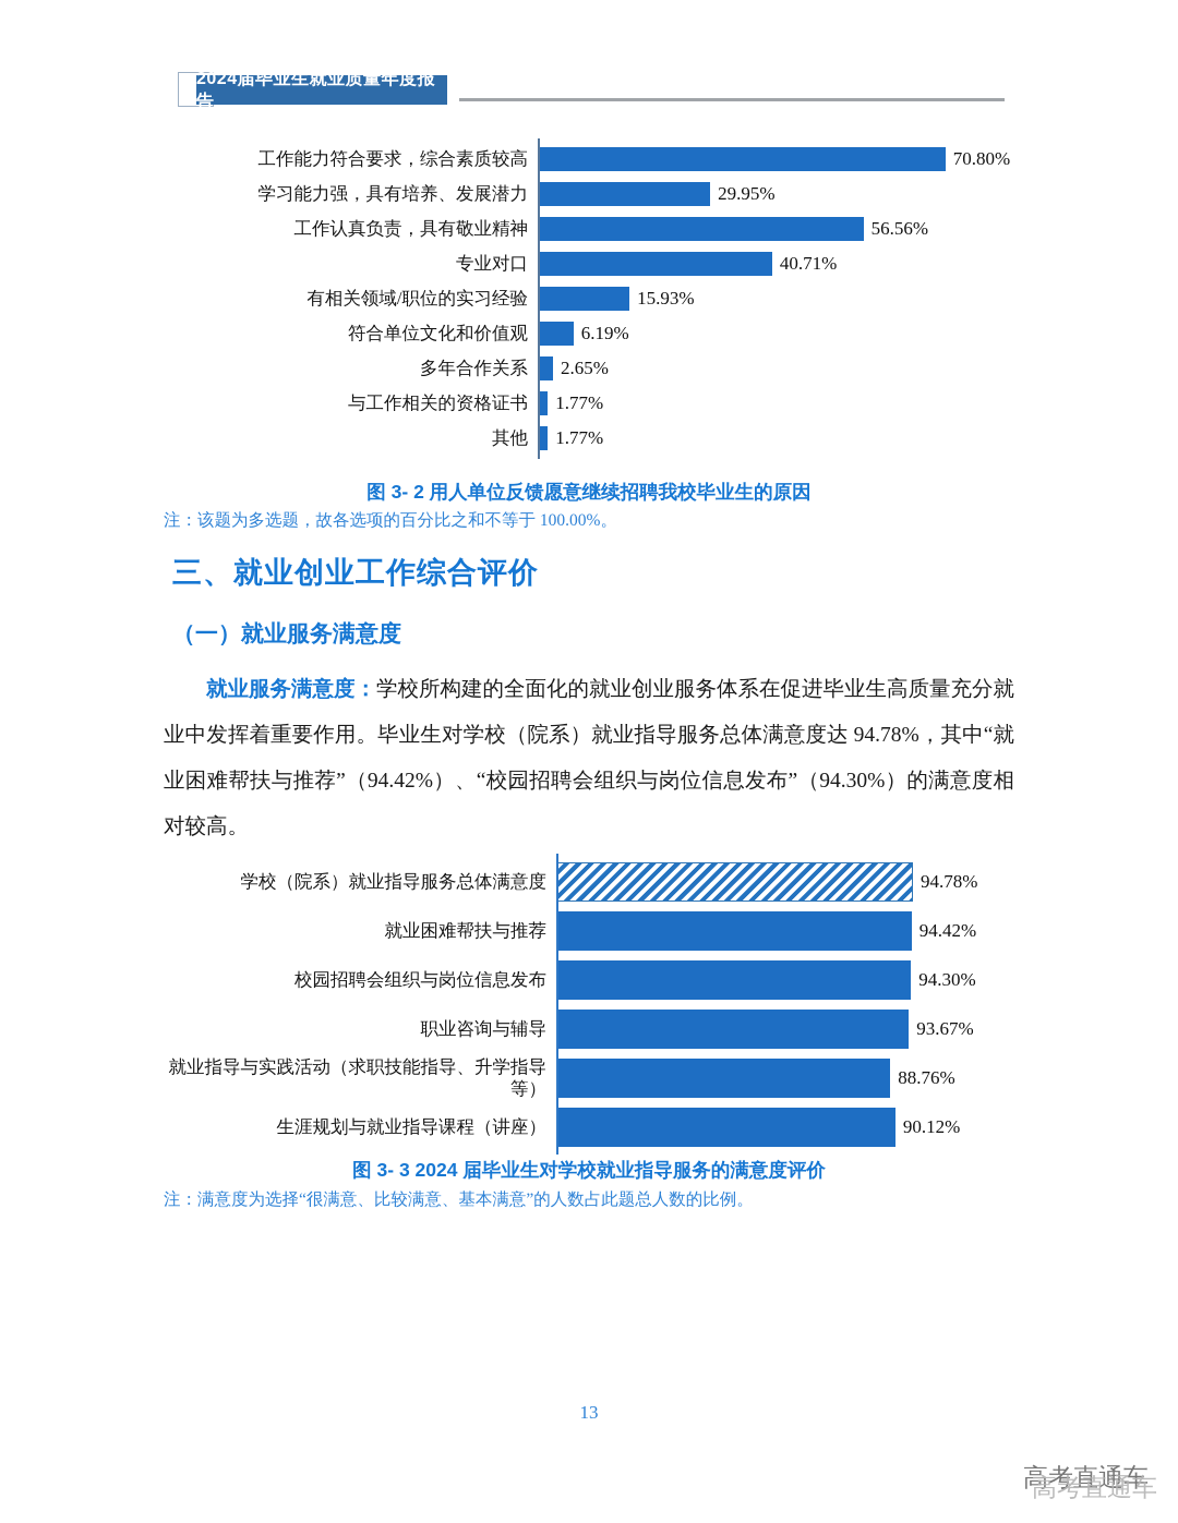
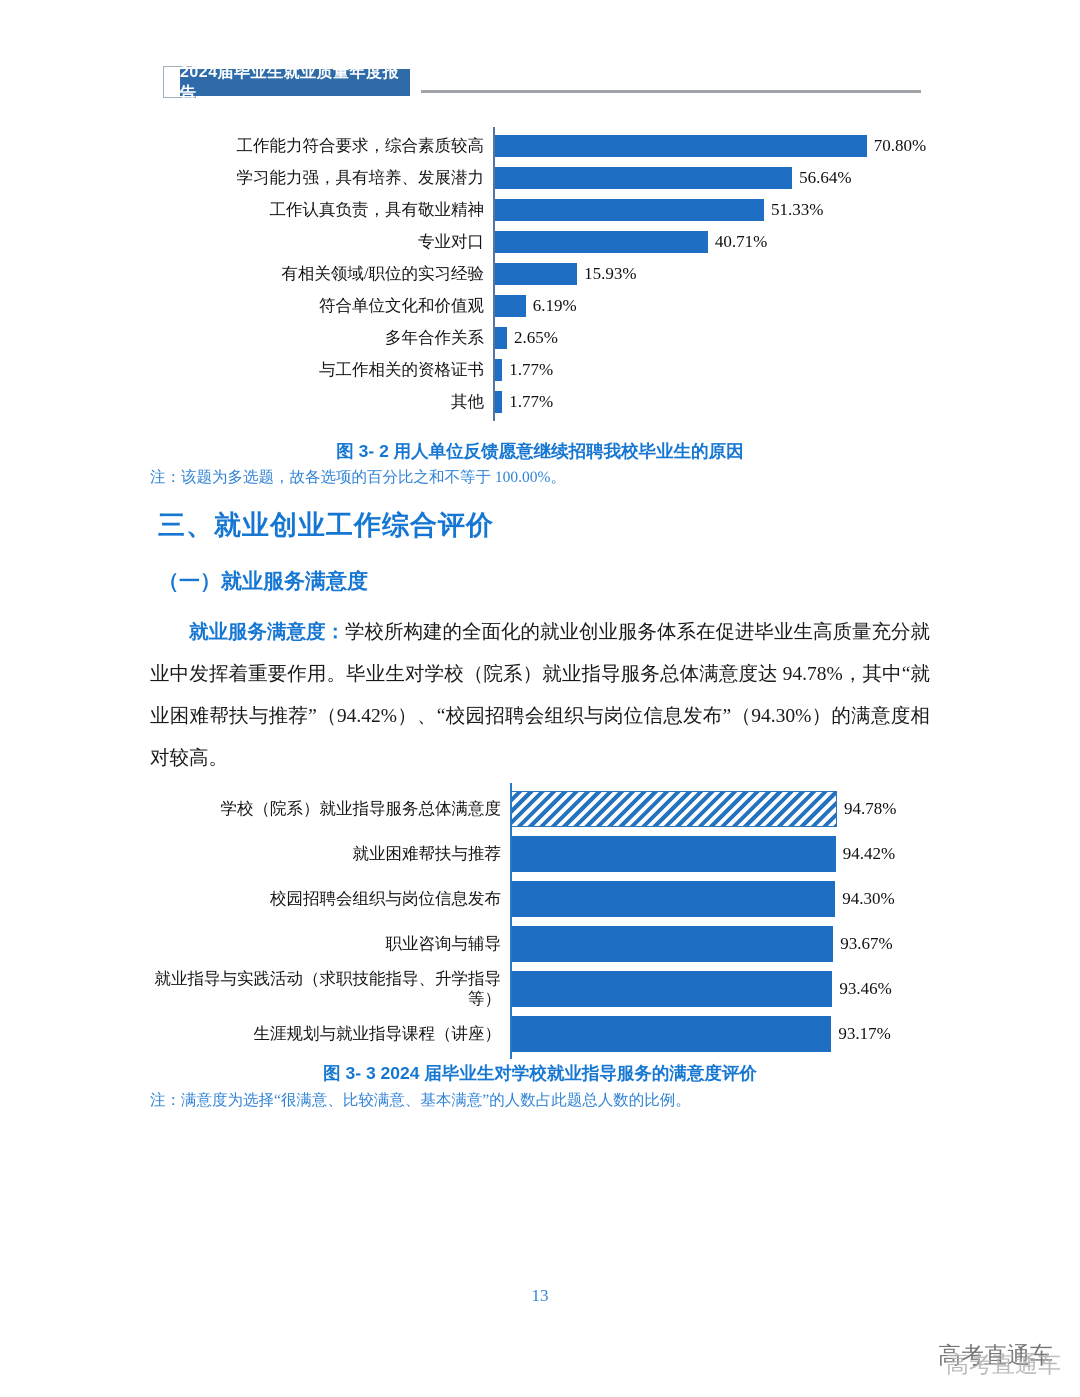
图 3- 2 用人单位反馈愿意继续招聘我校毕业生的原因/学习能力强，具有培养、发展潜力: 29.95% -> 56.64%
图 3- 2 用人单位反馈愿意继续招聘我校毕业生的原因/工作认真负责，具有敬业精神: 56.56% -> 51.33%
图 3- 3 2024 届毕业生对学校就业指导服务的满意度评价/就业指导与实践活动（求职技能指导、升学指导等）: 88.76% -> 93.46%
图 3- 3 2024 届毕业生对学校就业指导服务的满意度评价/生涯规划与就业指导课程（讲座）: 90.12% -> 93.17%
